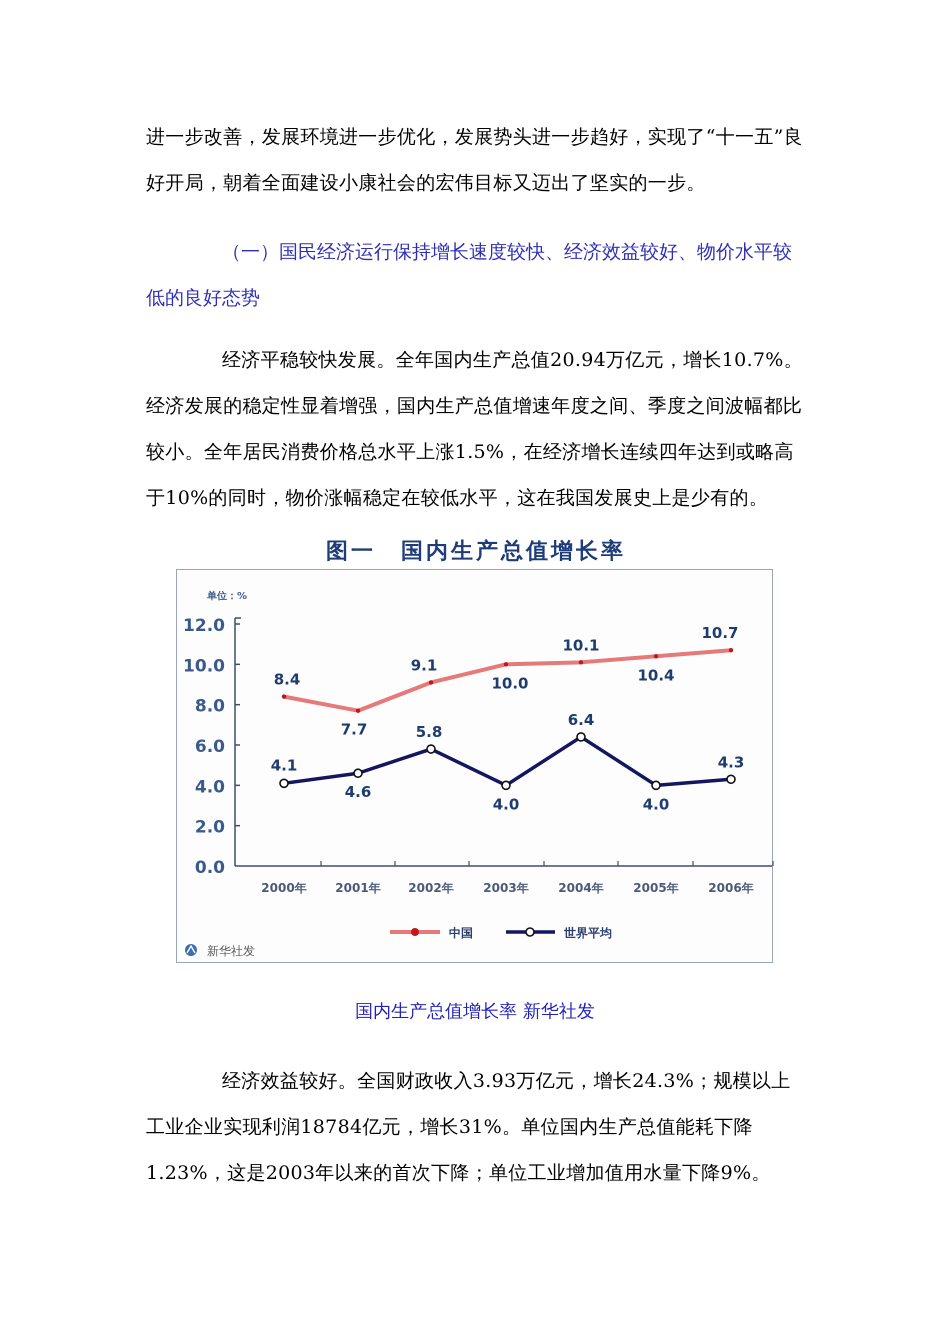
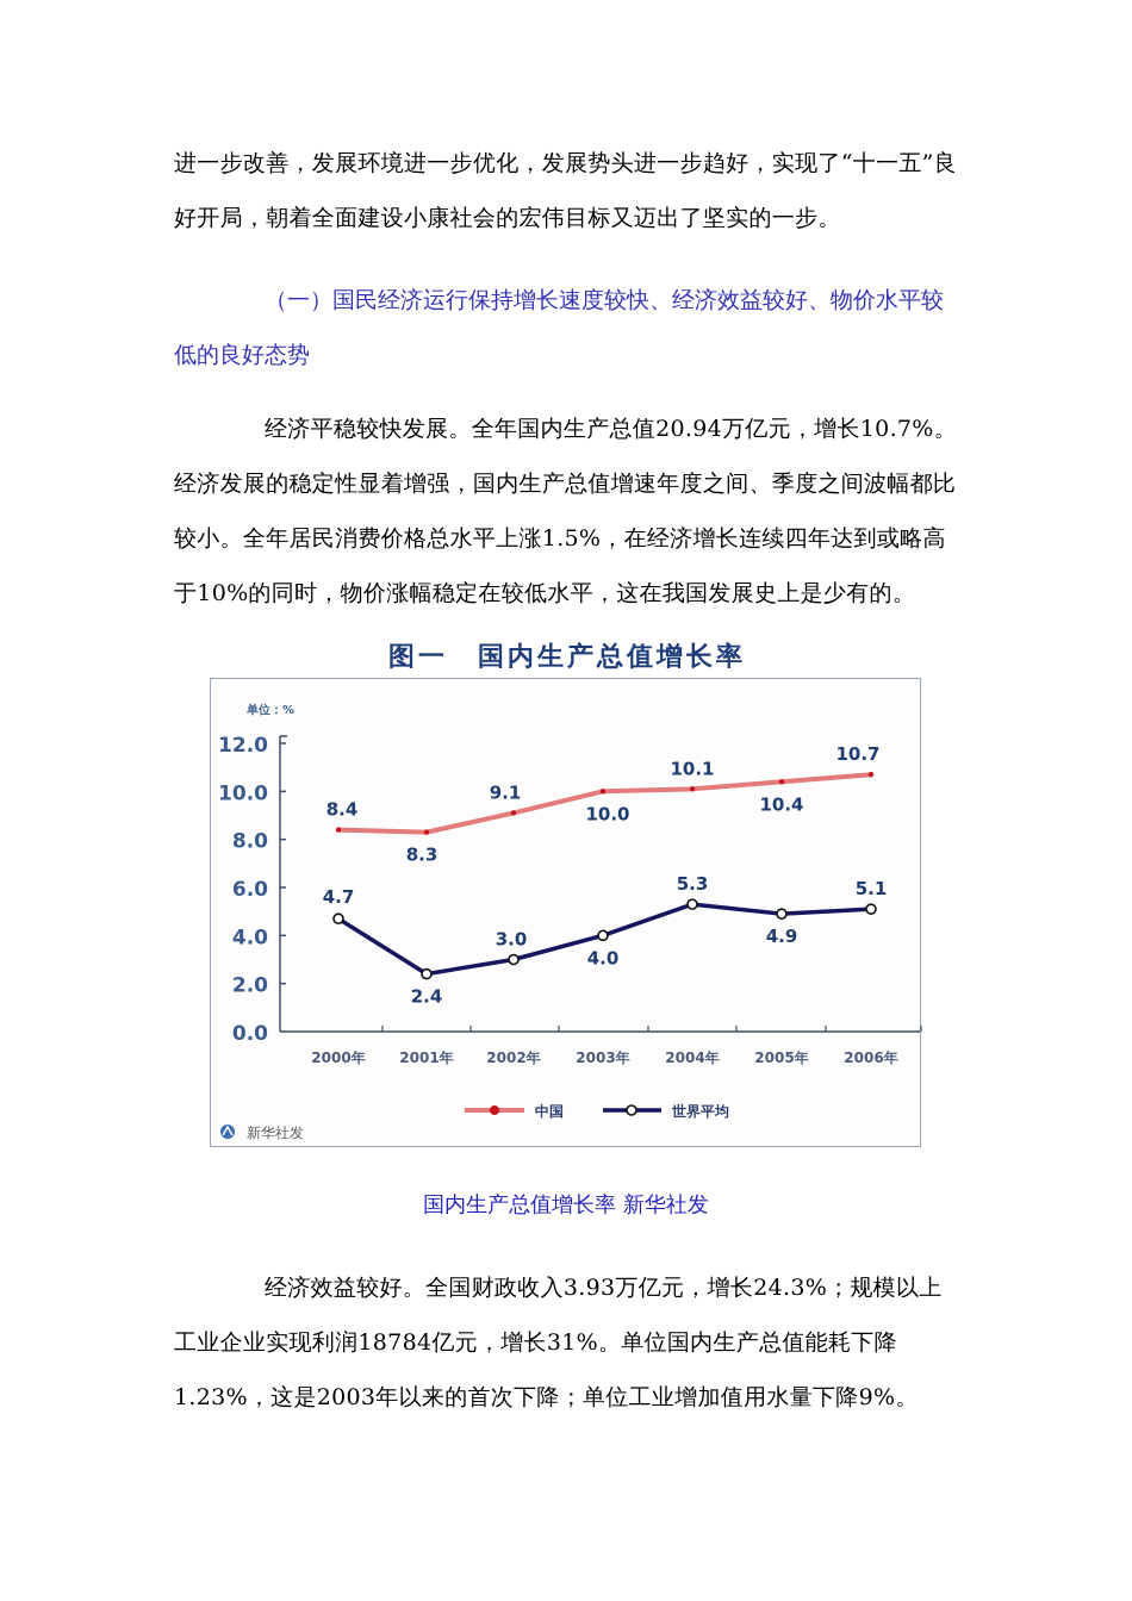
世界平均/2000年: 4.1 -> 4.7
中国/2001年: 7.7 -> 8.3
世界平均/2001年: 4.6 -> 2.4
世界平均/2002年: 5.8 -> 3.0
世界平均/2004年: 6.4 -> 5.3
世界平均/2005年: 4.0 -> 4.9
世界平均/2006年: 4.3 -> 5.1
